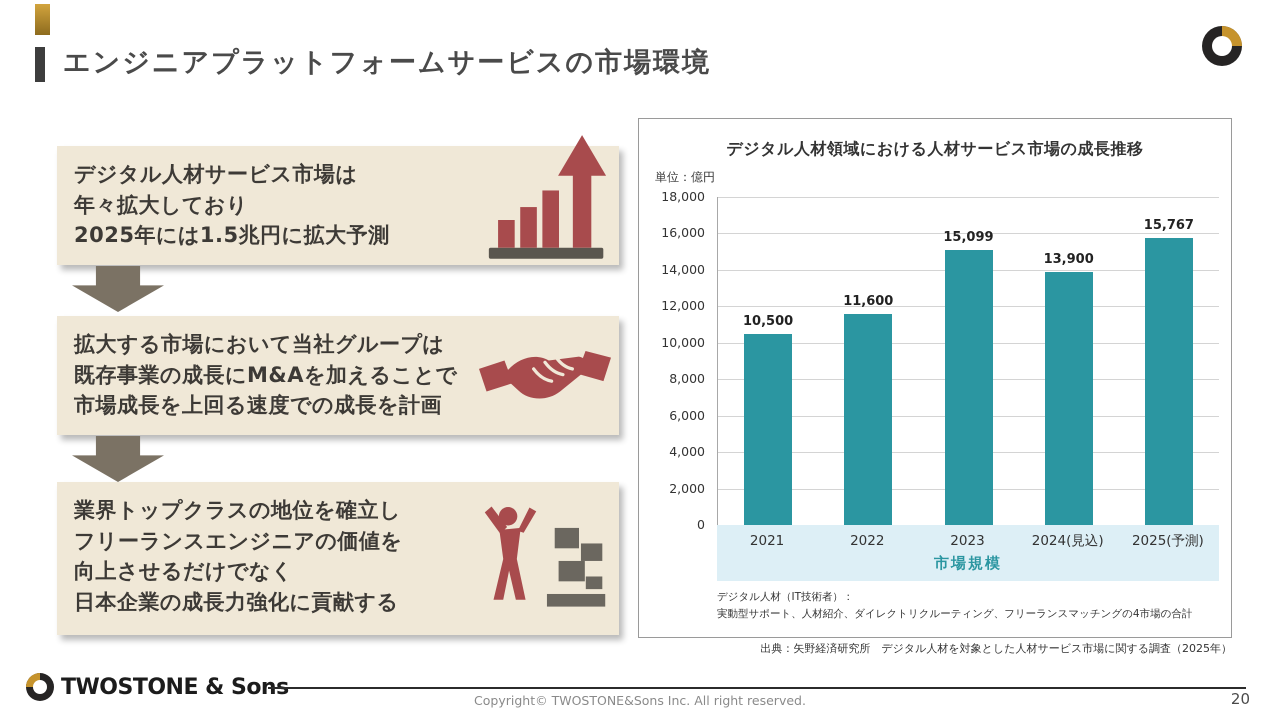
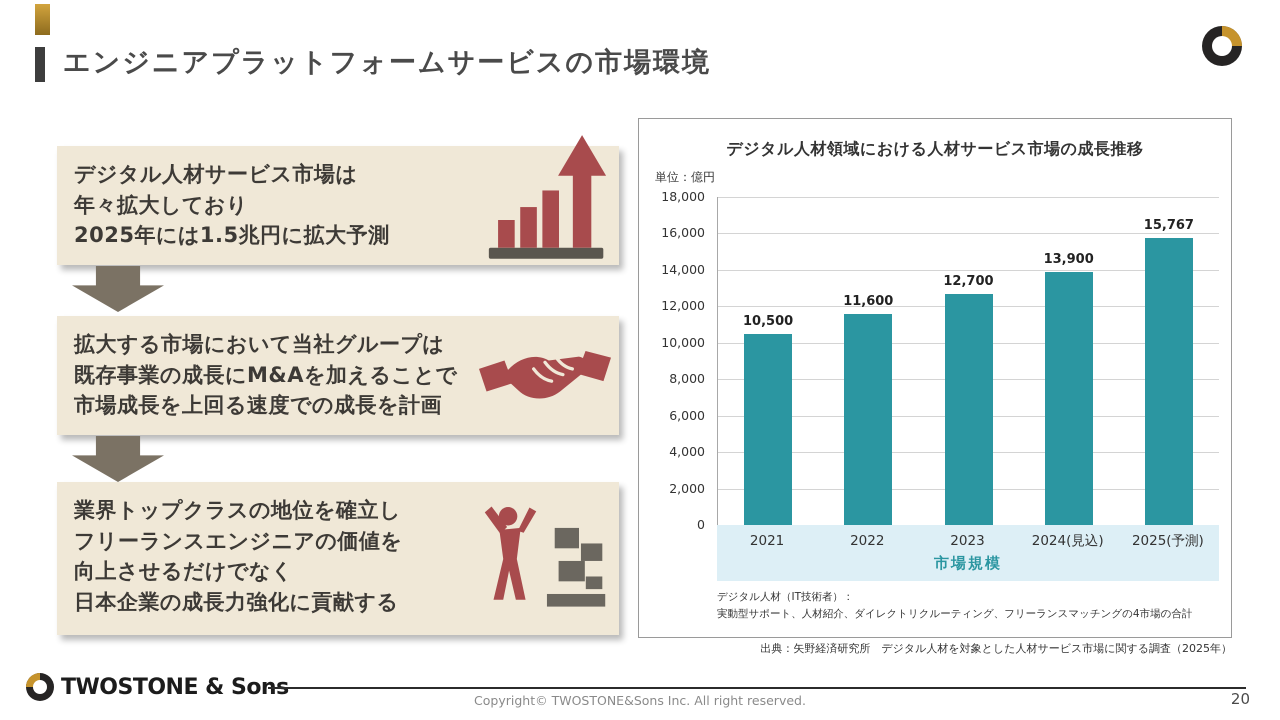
2023: 15,099 -> 12,700
